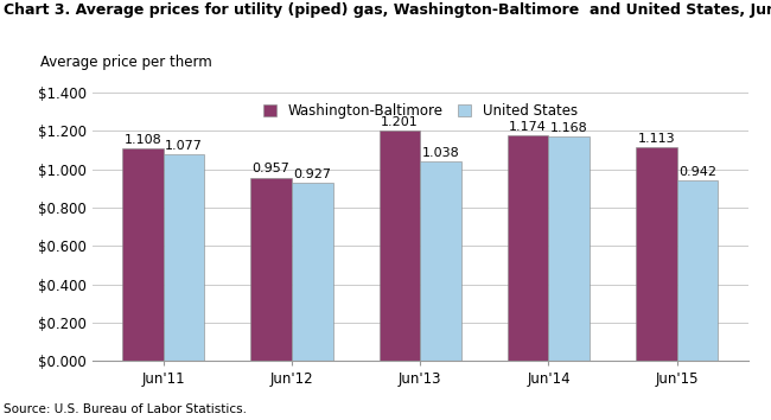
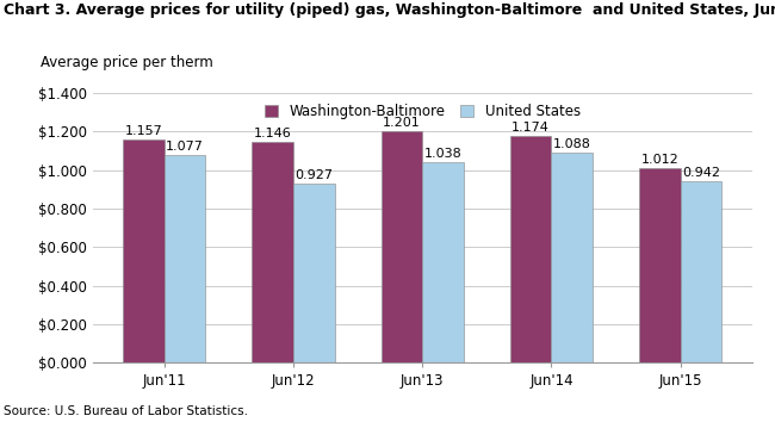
Washington-Baltimore/Jun'11: 1.108 -> 1.157
Washington-Baltimore/Jun'12: 0.957 -> 1.146
United States/Jun'14: 1.168 -> 1.088
Washington-Baltimore/Jun'15: 1.113 -> 1.012
